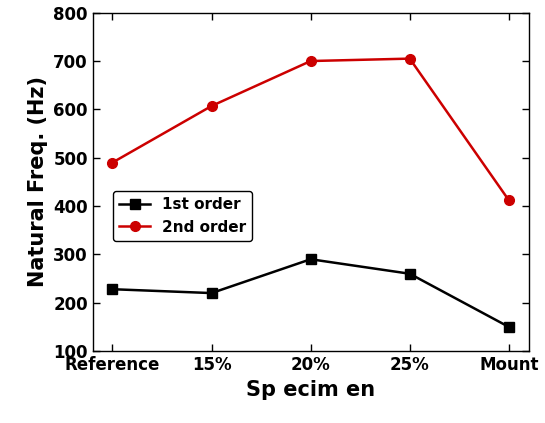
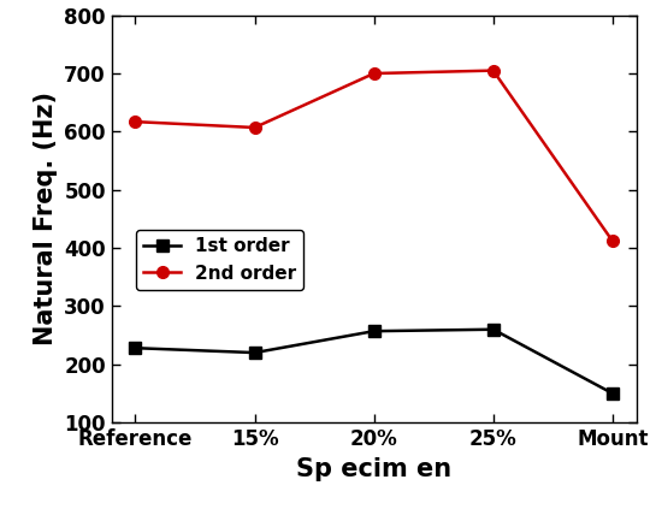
2nd order/Reference: 490 -> 617
1st order/20%: 290 -> 257
